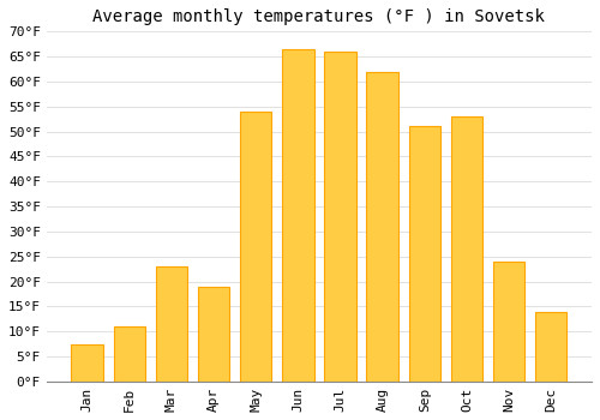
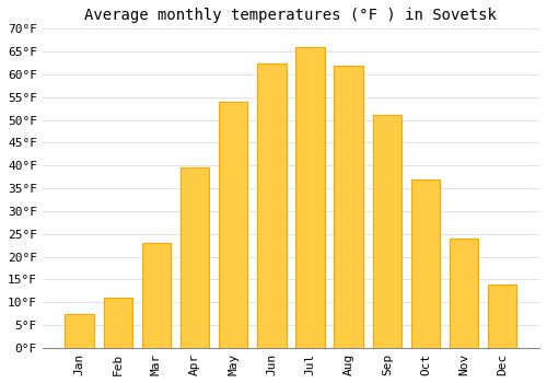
Apr: 19.0°F -> 39.5°F
Jun: 66.5°F -> 62.5°F
Oct: 53.0°F -> 37.0°F
